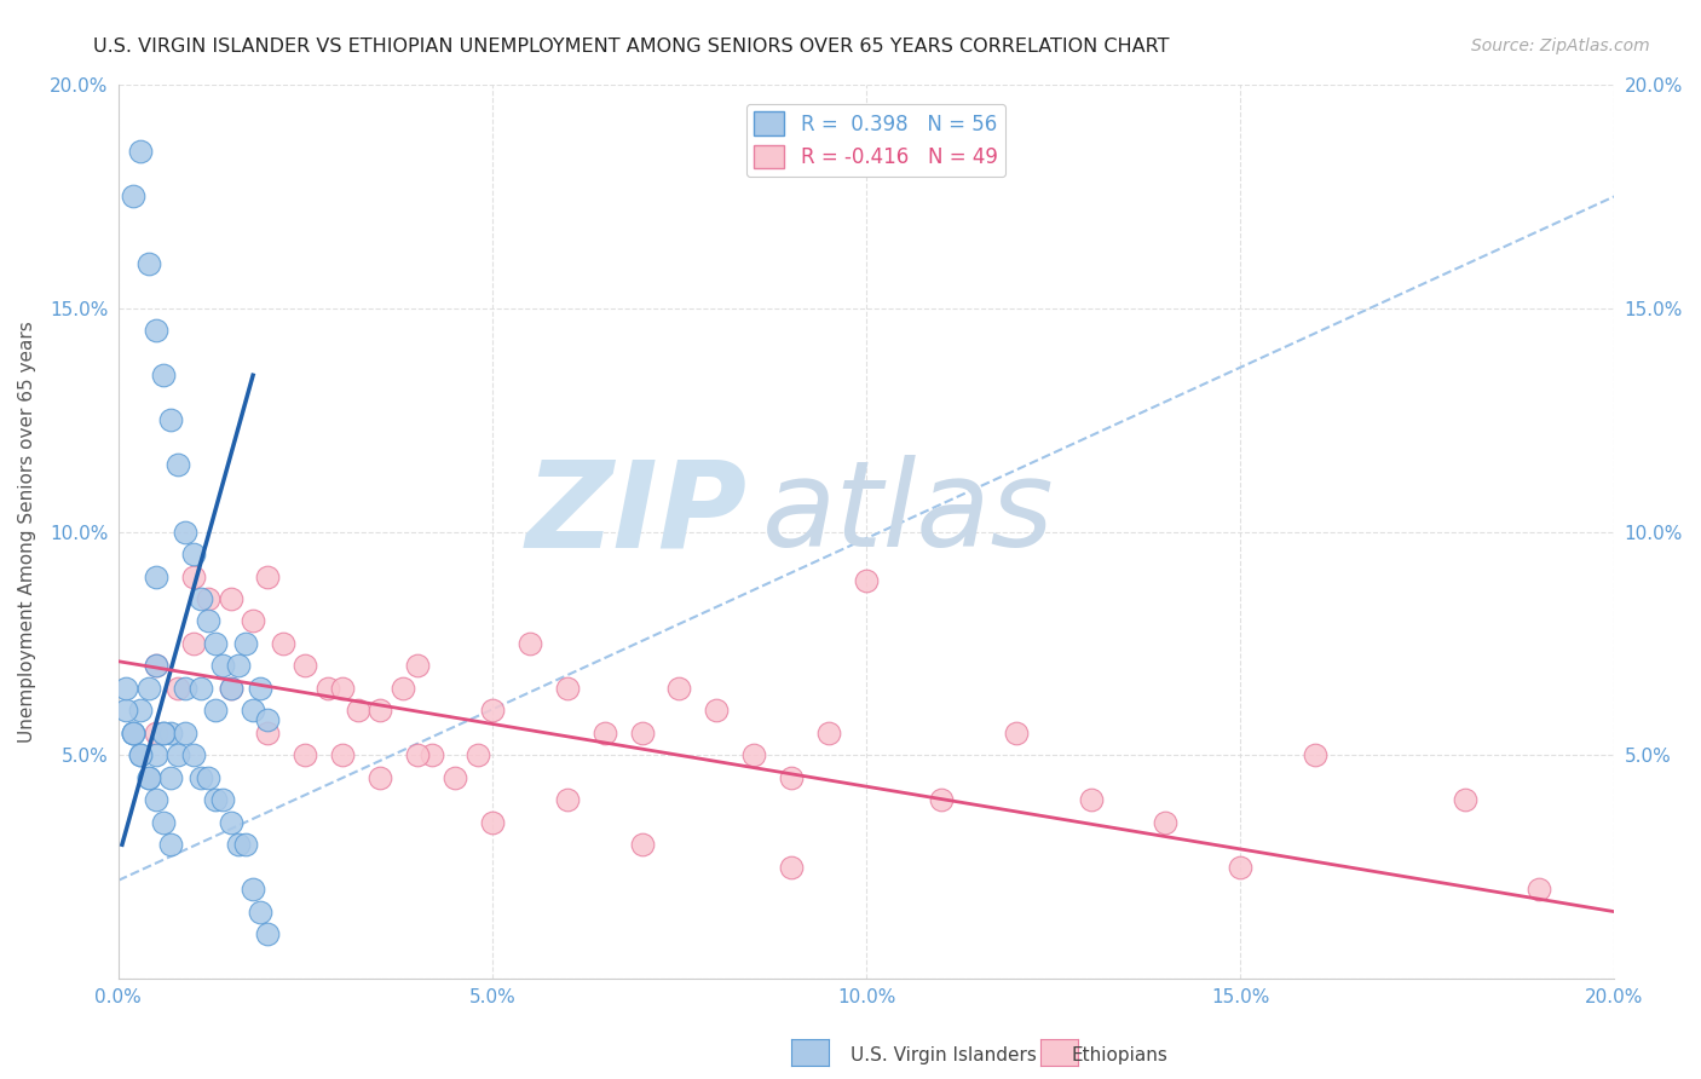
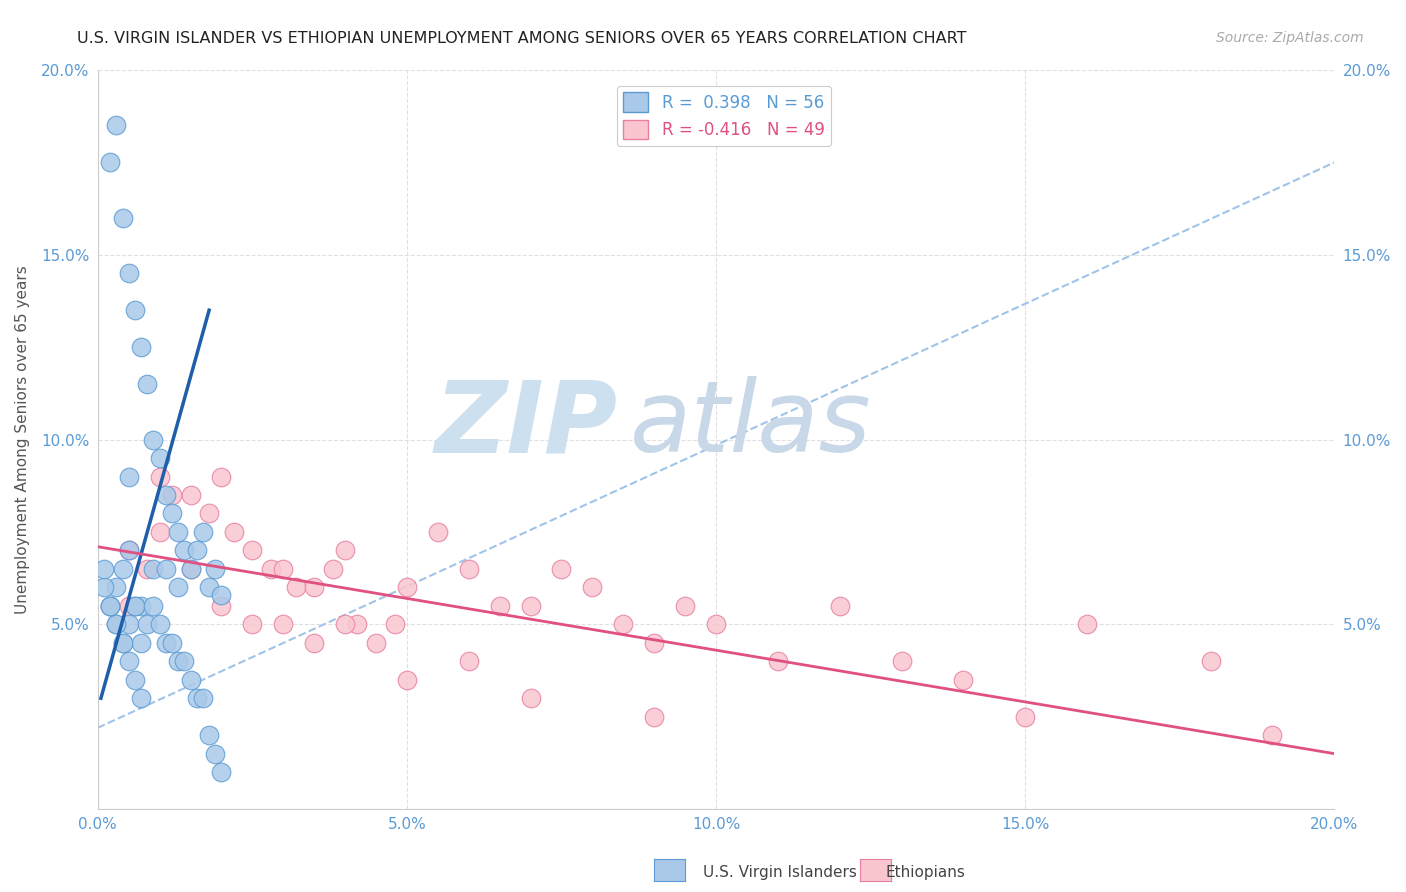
R = -0.416 N = 49/10.0%: 8.9% -> 5.0%
